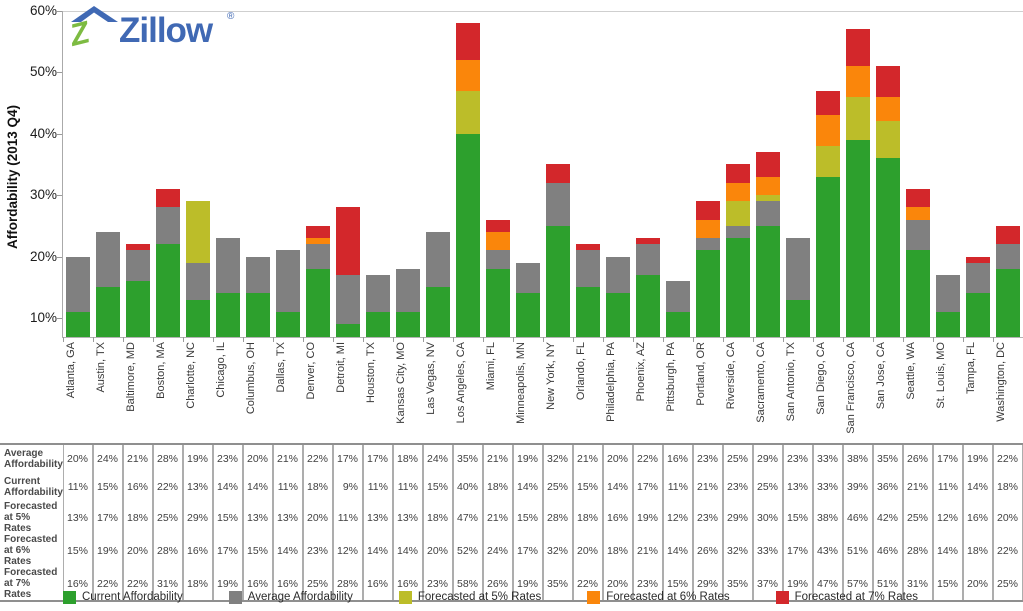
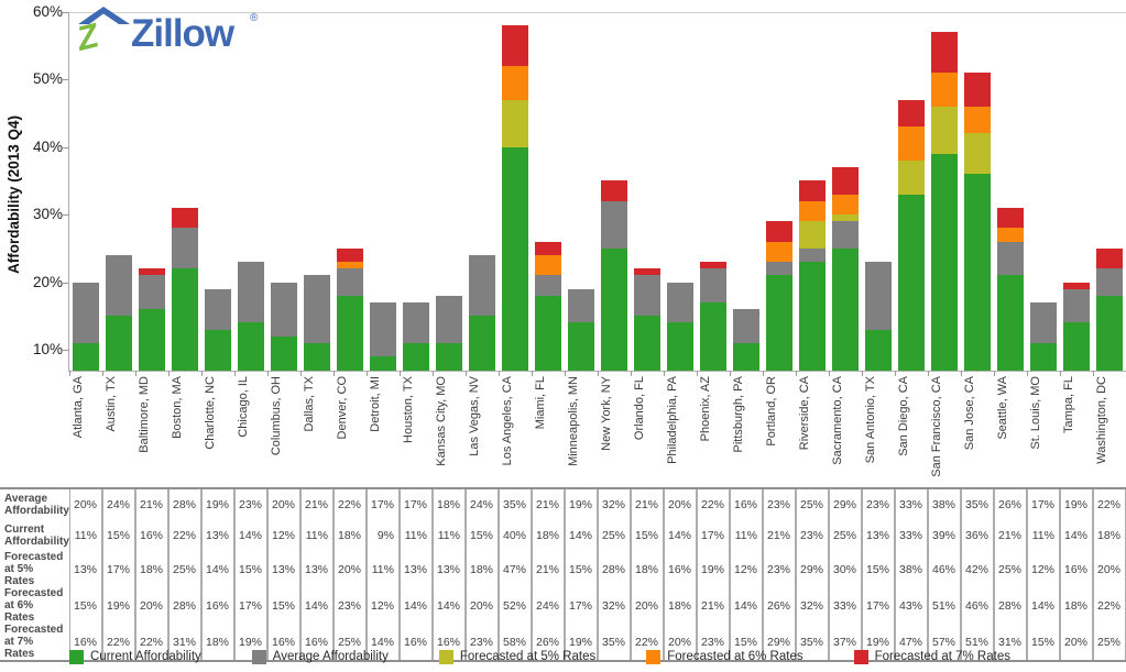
Forecasted at 5% Rates/Charlotte, NC: 29% -> 14%
Current Affordability/Columbus, OH: 14% -> 12%
Forecasted at 7% Rates/Detroit, MI: 28% -> 14%
